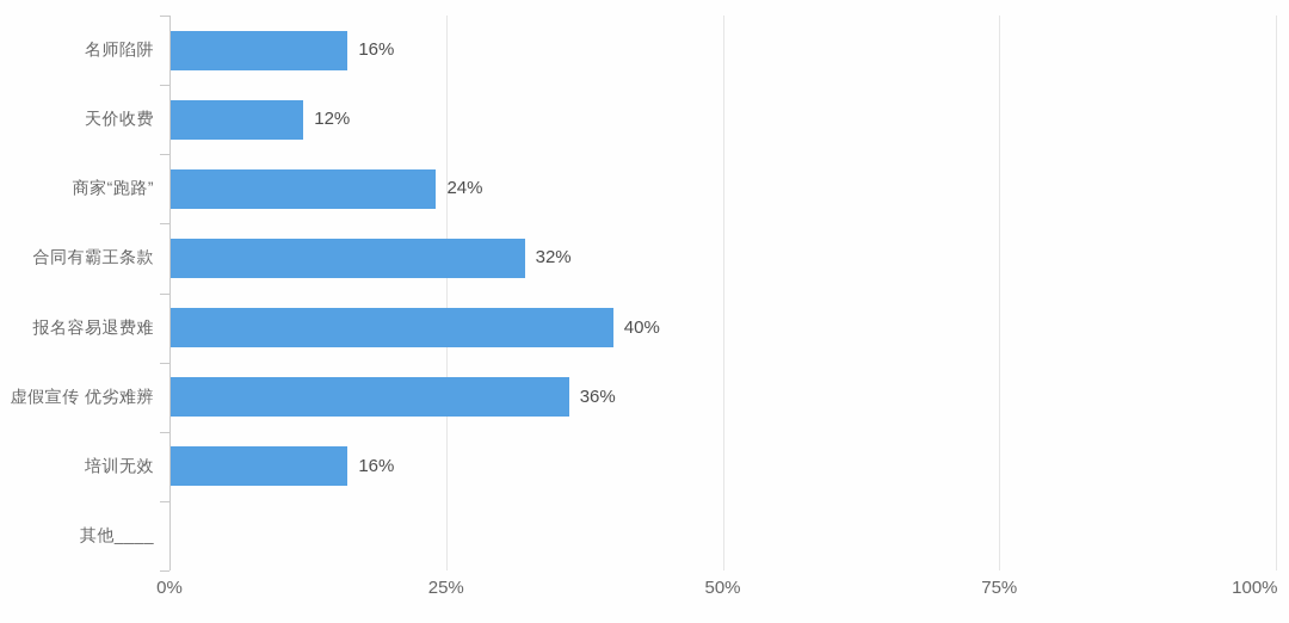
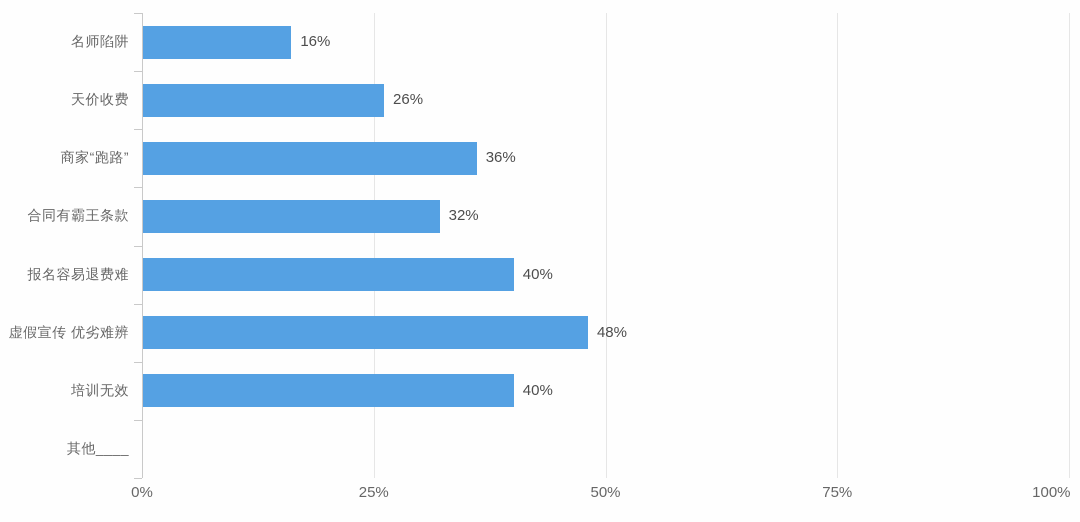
天价收费: 12% -> 26%
商家“跑路”: 24% -> 36%
虚假宣传 优劣难辨: 36% -> 48%
培训无效: 16% -> 40%
